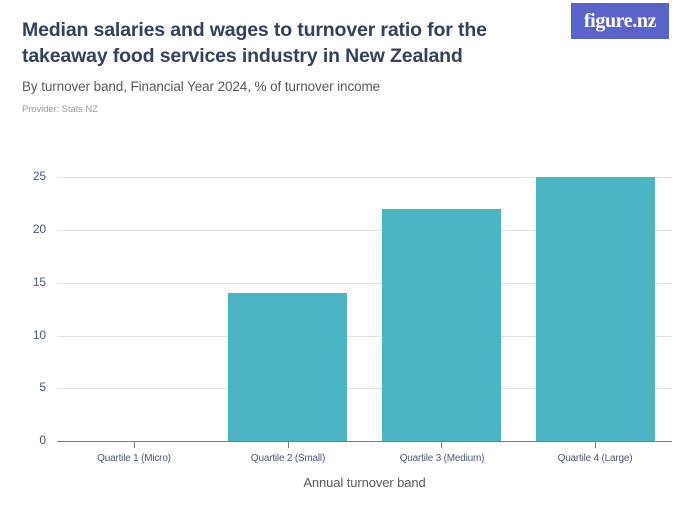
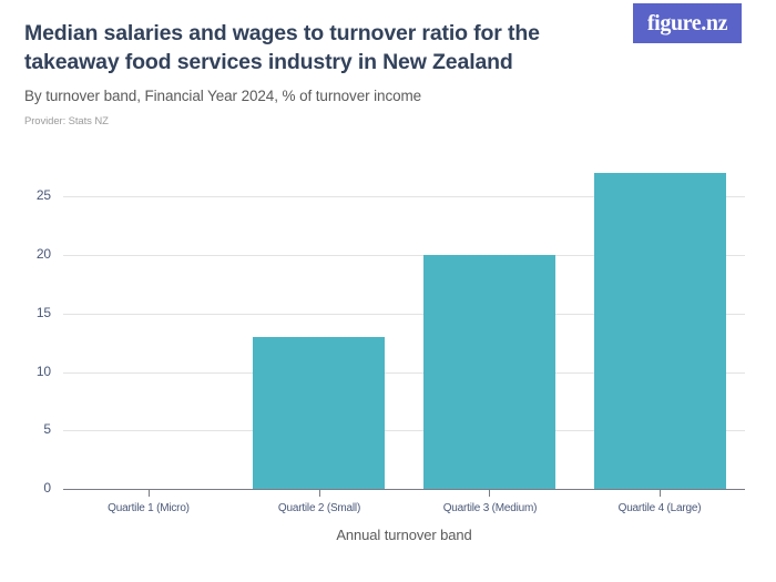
Quartile 2 (Small): 14 -> 13
Quartile 3 (Medium): 22 -> 20
Quartile 4 (Large): 25 -> 27
